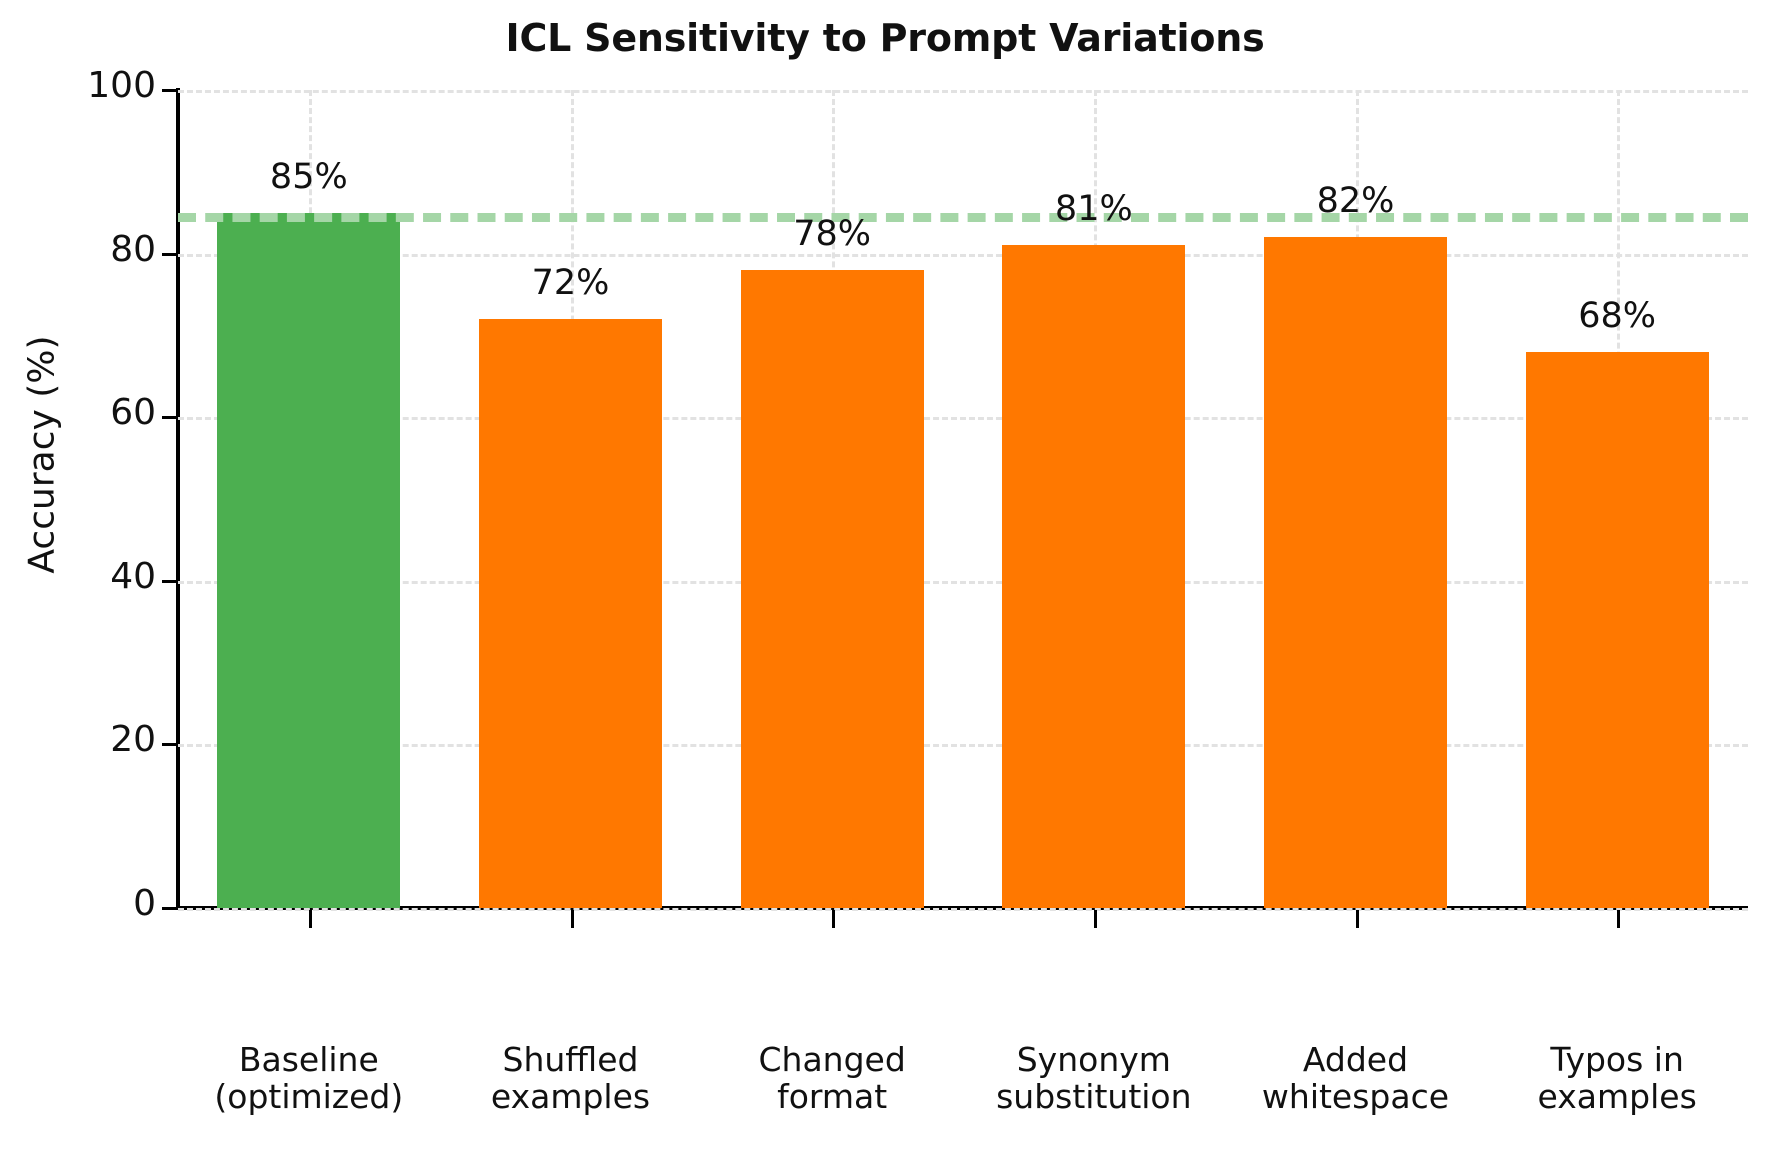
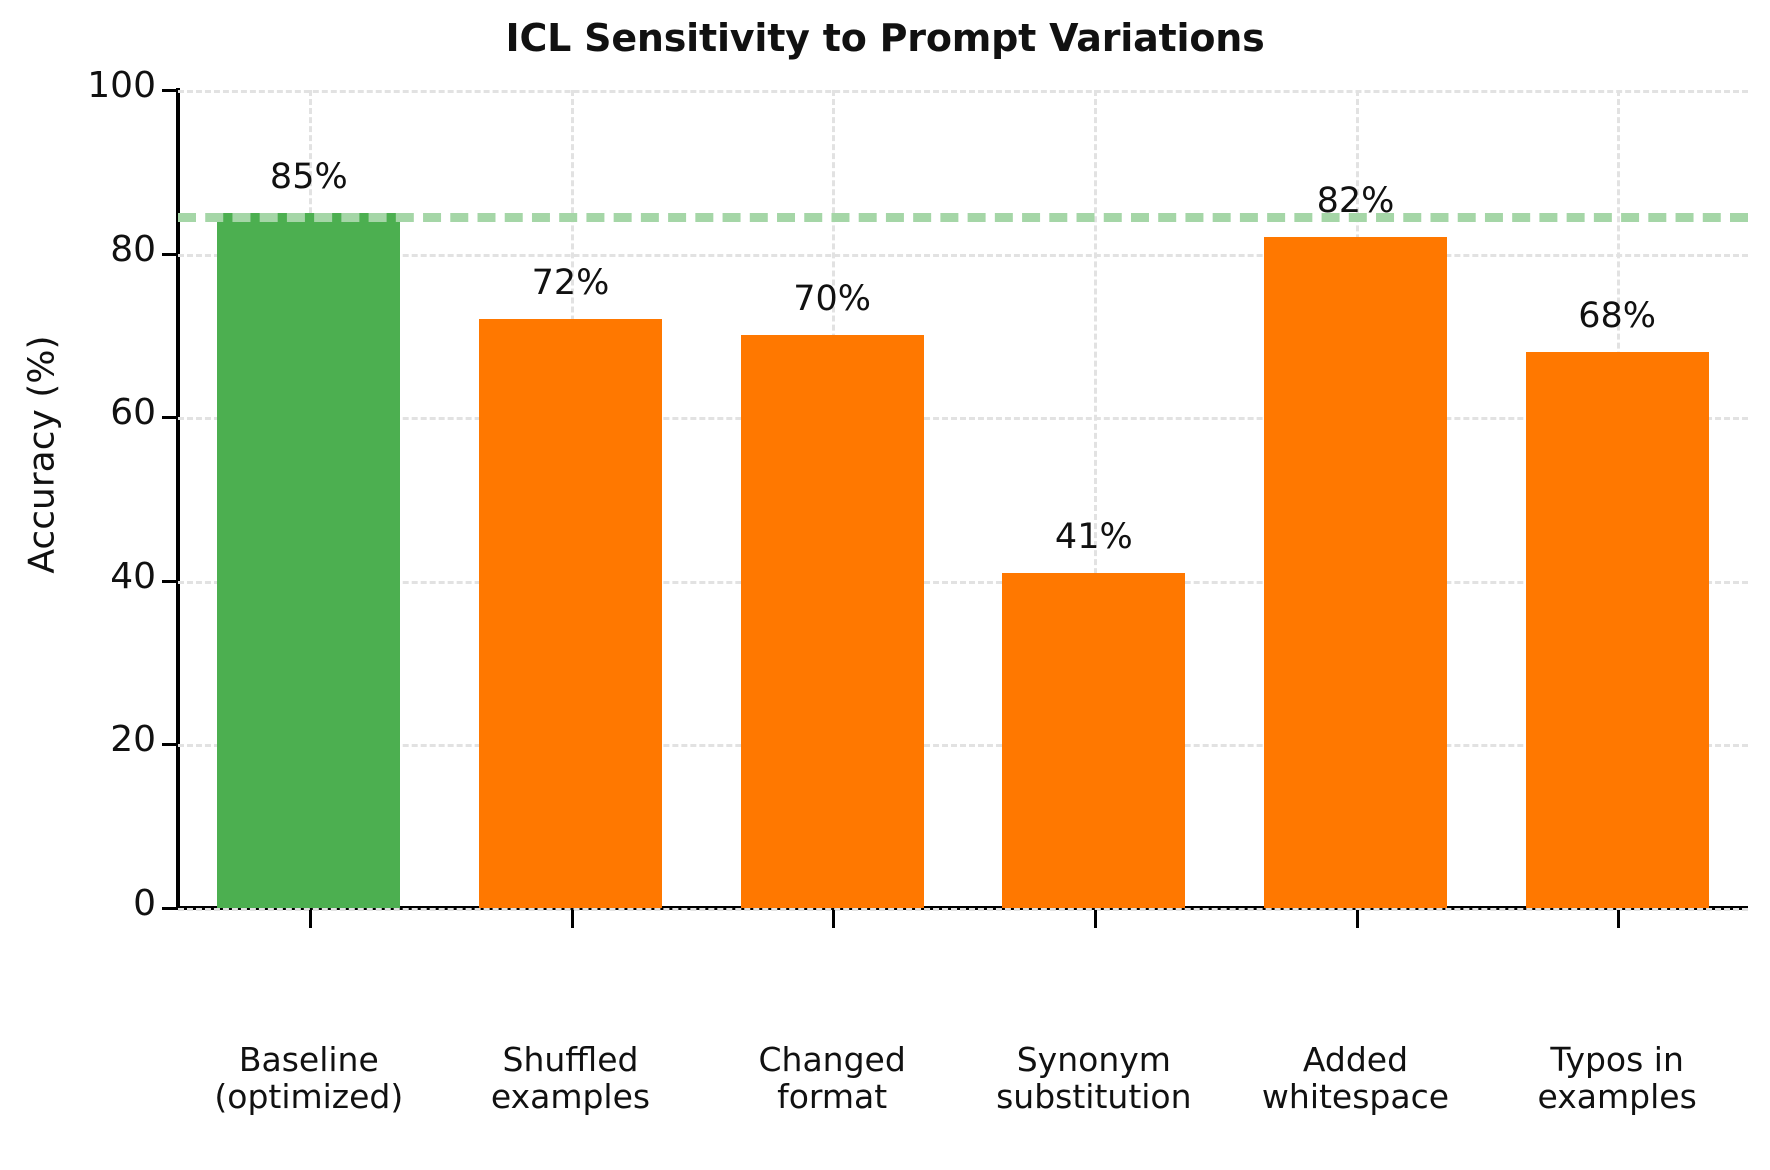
Changed format: 78% -> 70%
Synonym substitution: 81% -> 41%
